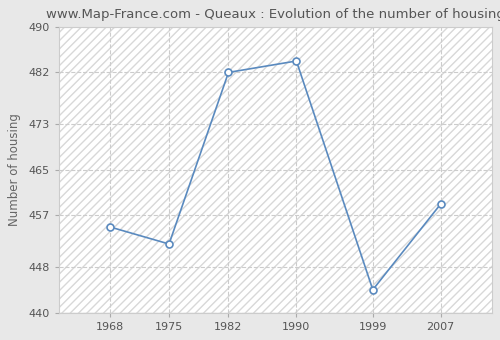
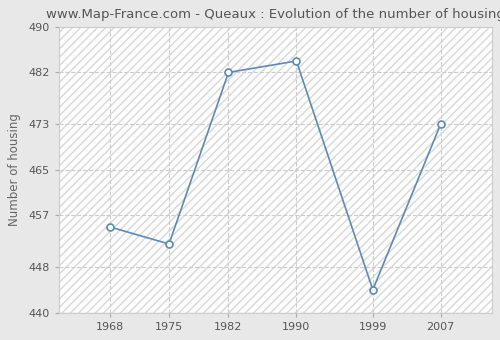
2007: 459 -> 473
